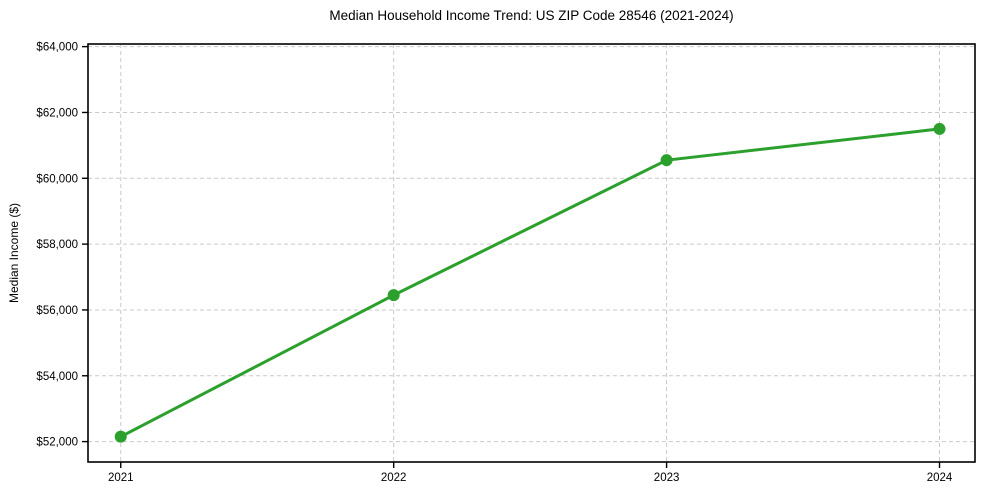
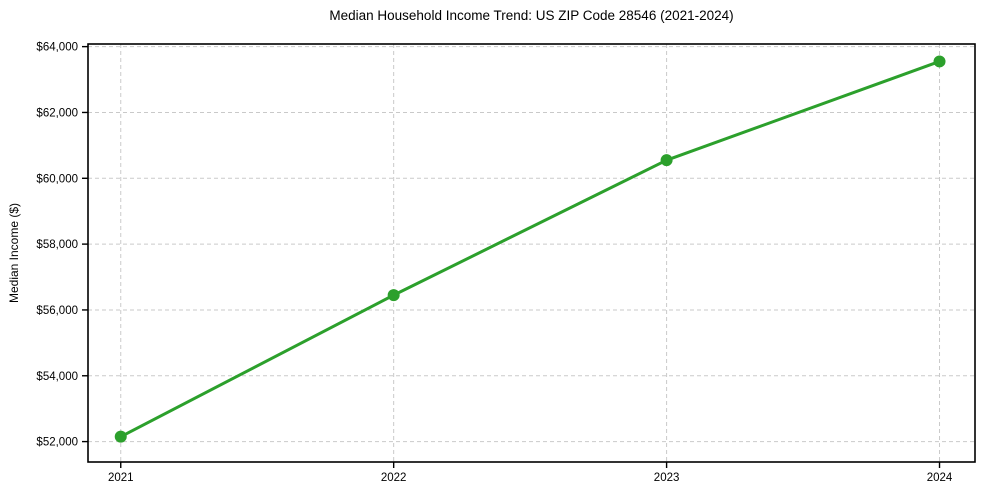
2024: $61500 -> $63600
